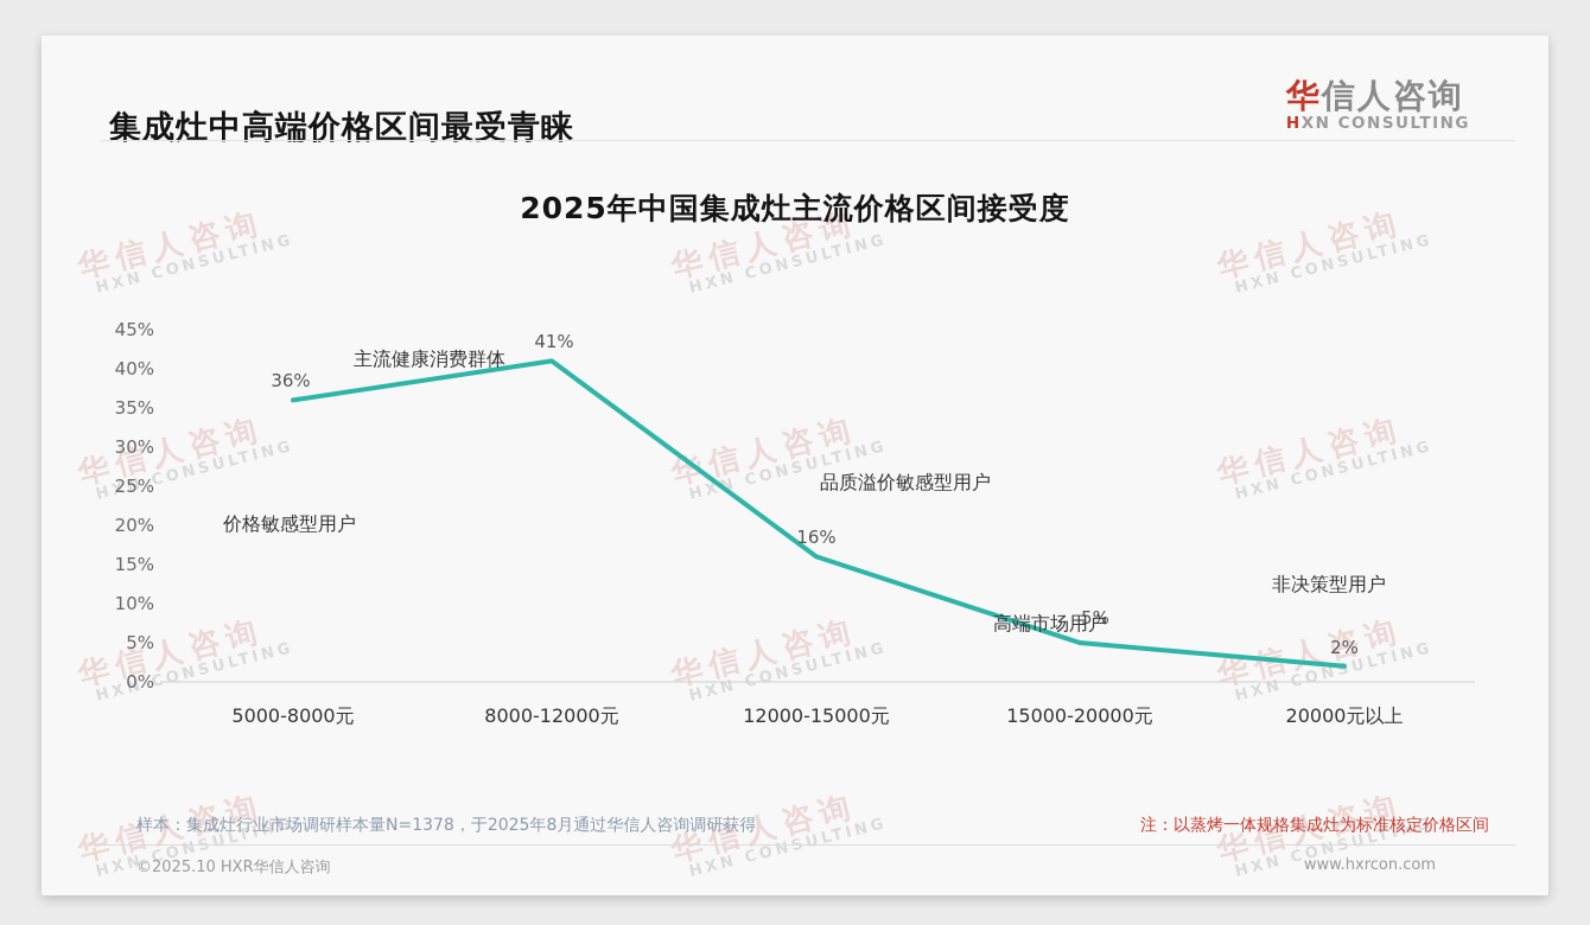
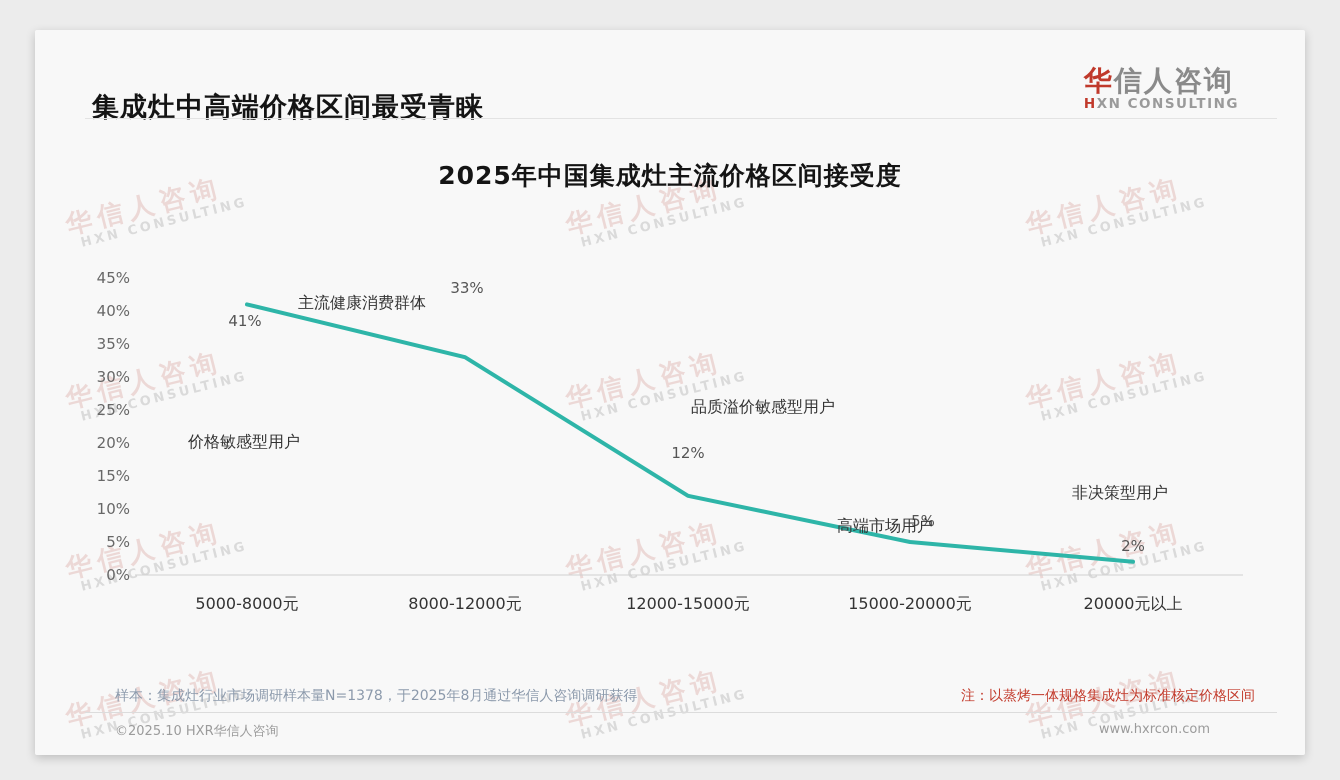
5000-8000元: 36% -> 41%
8000-12000元: 41% -> 33%
12000-15000元: 16% -> 12%
